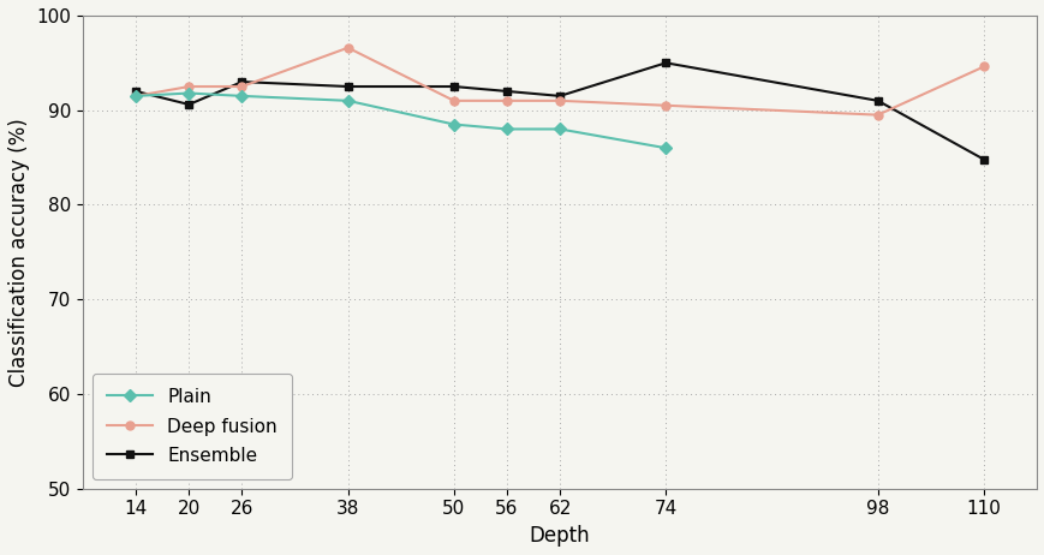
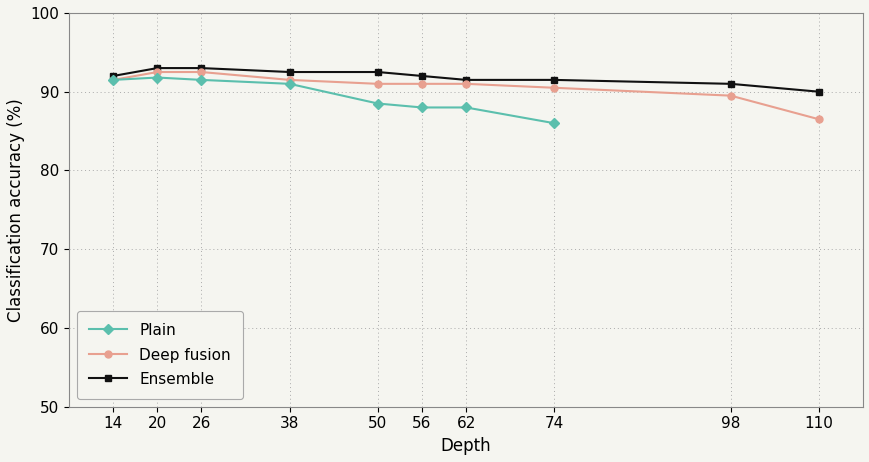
Ensemble/20: 90.6 -> 93.0
Deep fusion/38: 96.6 -> 91.5
Ensemble/74: 95.0 -> 91.5
Deep fusion/110: 94.6 -> 86.5
Ensemble/110: 84.8 -> 90.0
